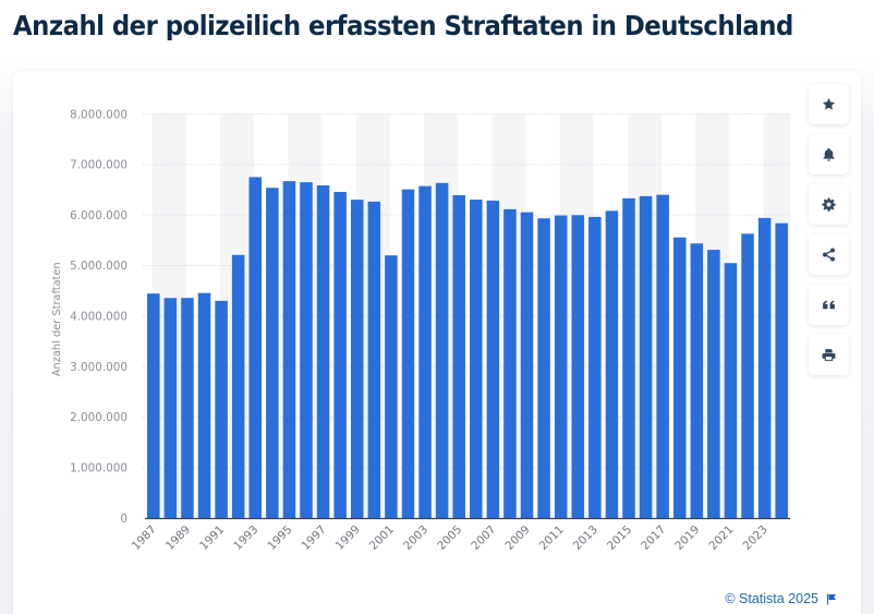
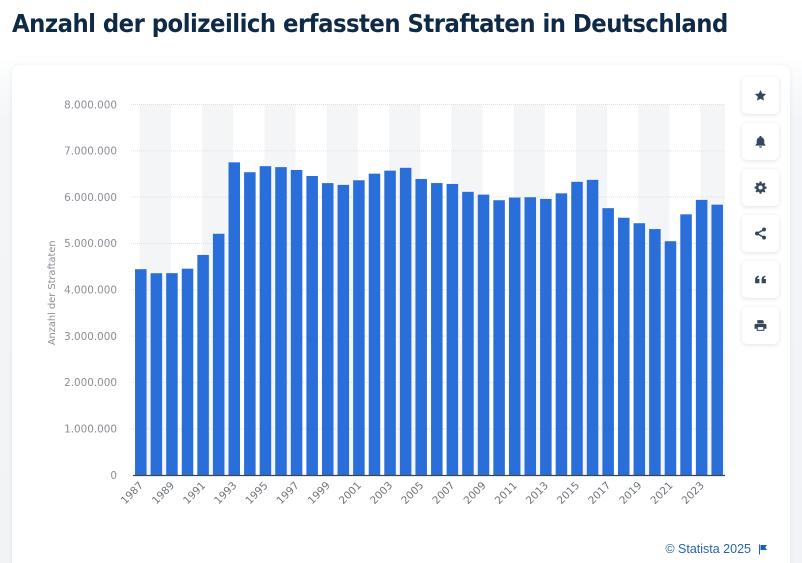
1991: 4300000 -> 4800000
2001: 5200000 -> 6400000
2017: 6400000 -> 5800000
